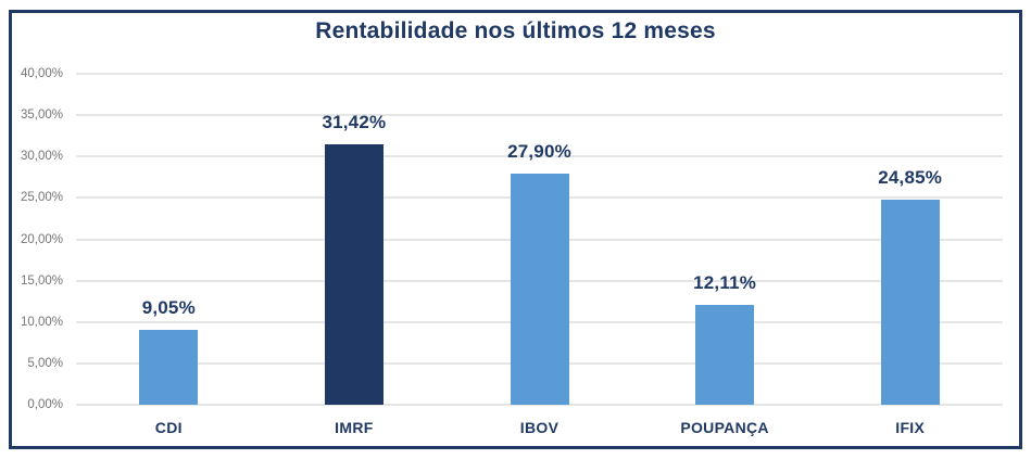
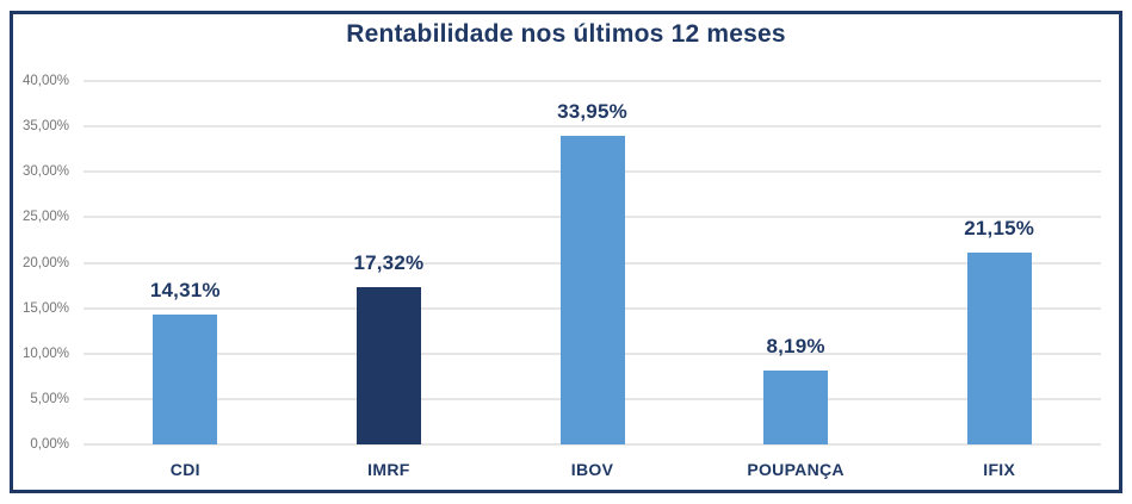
CDI: 9,05% -> 14,31%
IMRF: 31,42% -> 17,32%
IBOV: 27,90% -> 33,95%
POUPANÇA: 12,11% -> 8,19%
IFIX: 24,85% -> 21,15%
